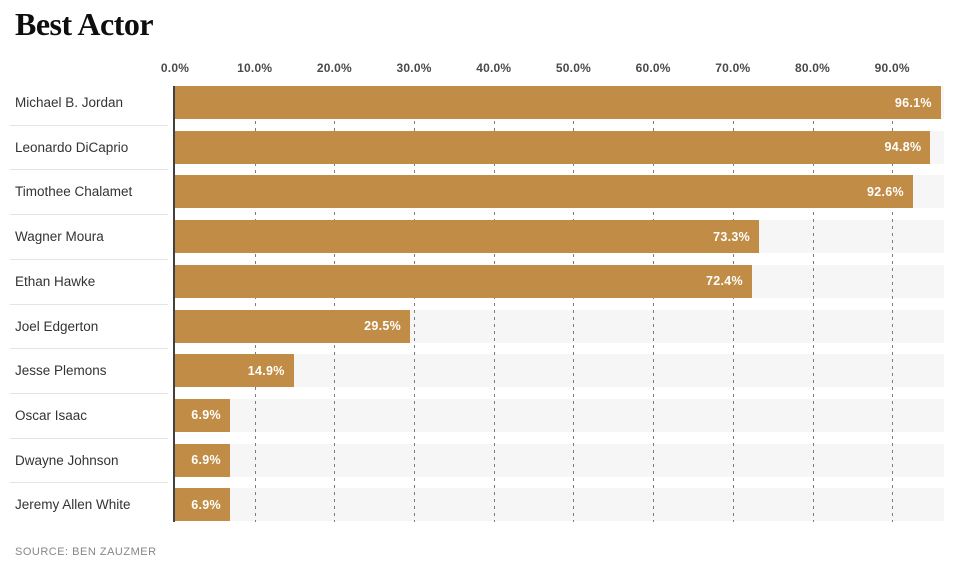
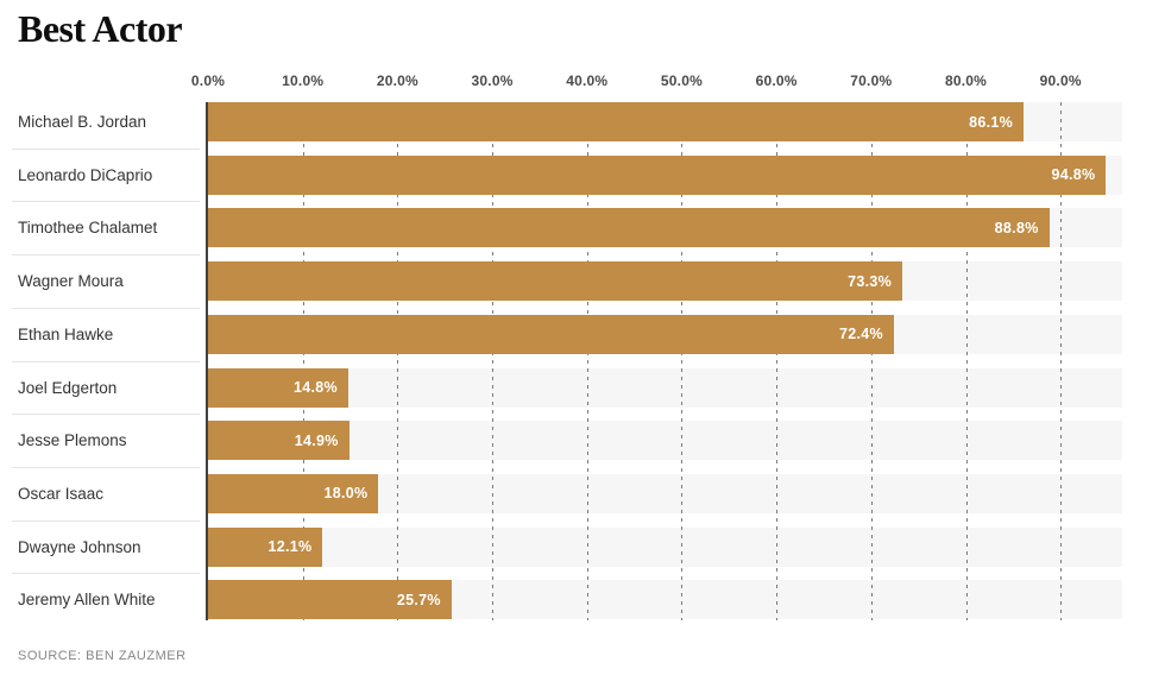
Michael B. Jordan: 96.1% -> 86.1%
Timothee Chalamet: 92.6% -> 88.8%
Joel Edgerton: 29.5% -> 14.8%
Oscar Isaac: 6.9% -> 18.0%
Dwayne Johnson: 6.9% -> 12.1%
Jeremy Allen White: 6.9% -> 25.7%
